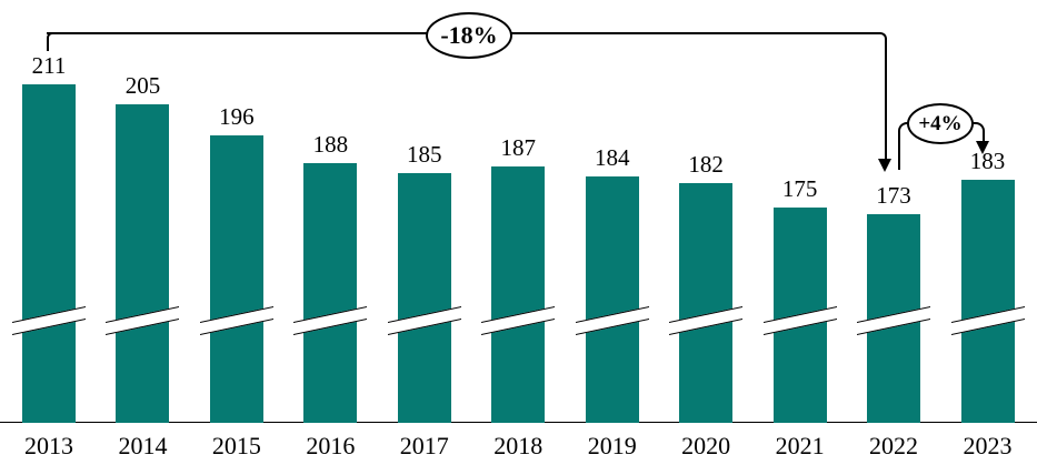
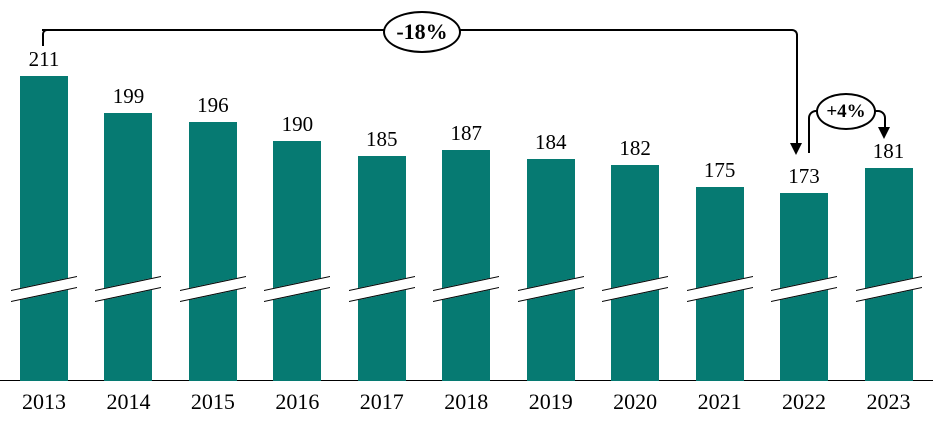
2014: 205 -> 199
2016: 188 -> 190
2023: 183 -> 181
